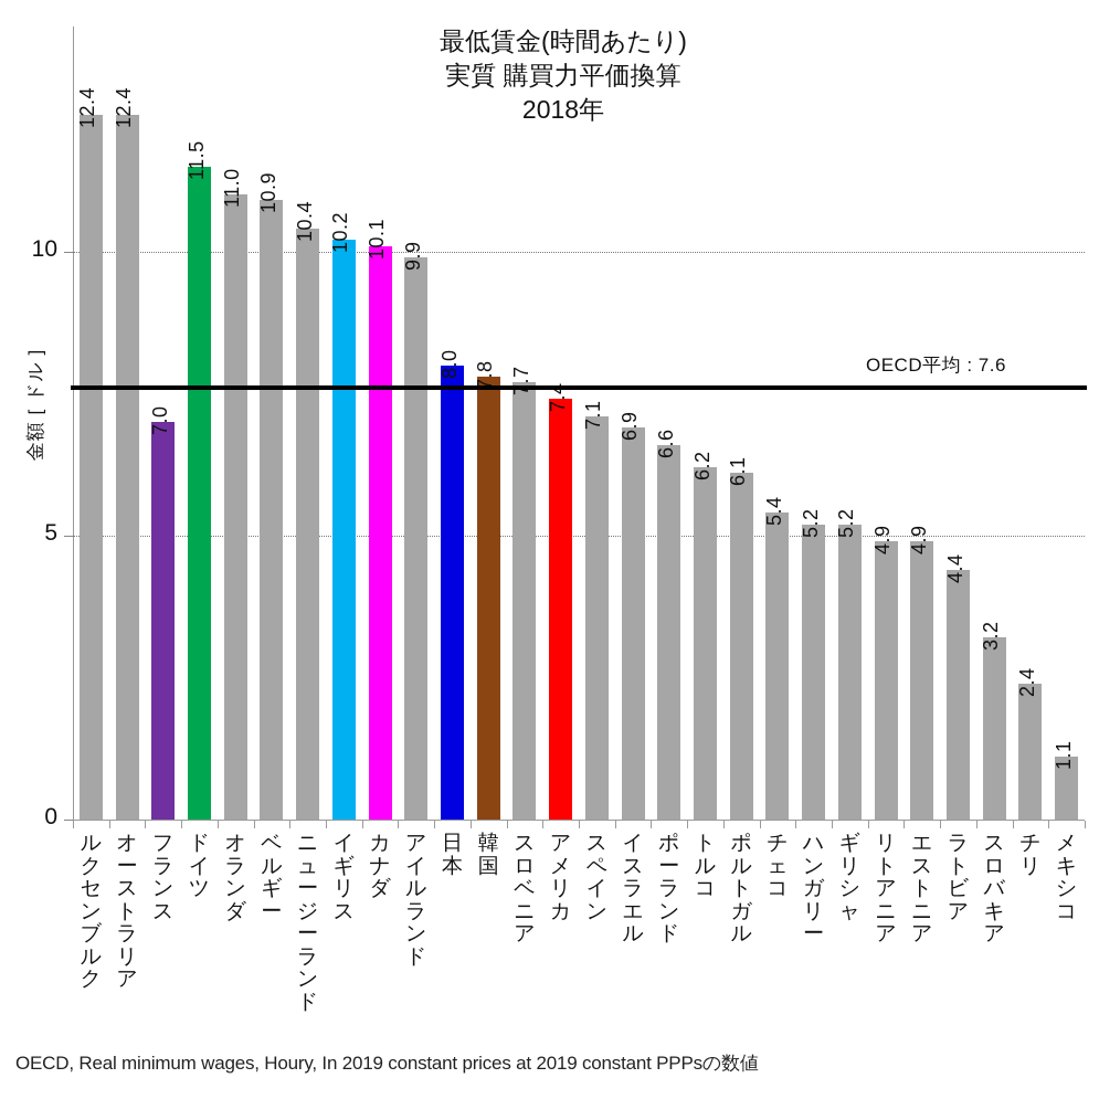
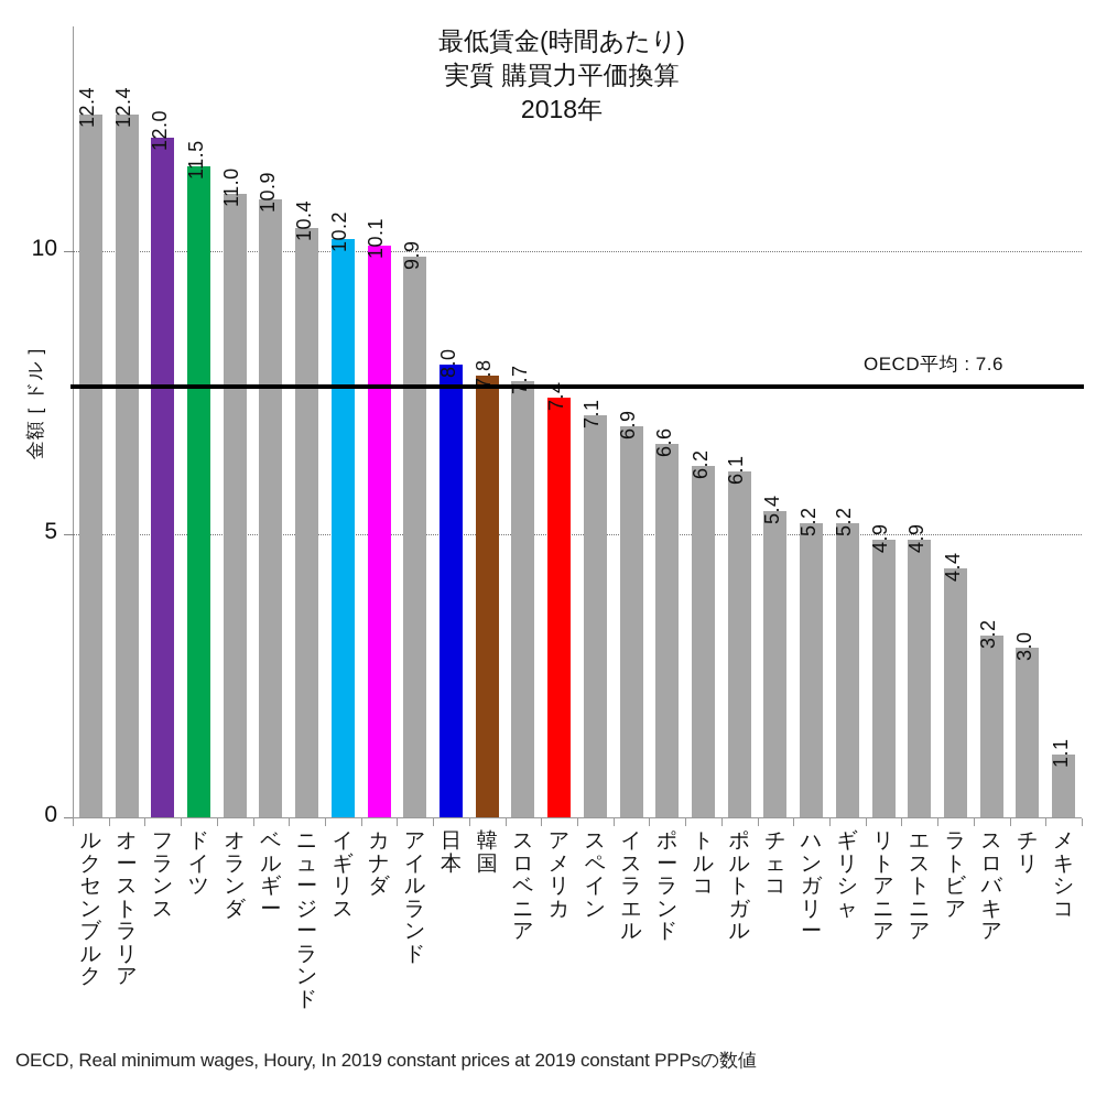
フランス: 7.0 -> 12.0
チリ: 2.4 -> 3.0
